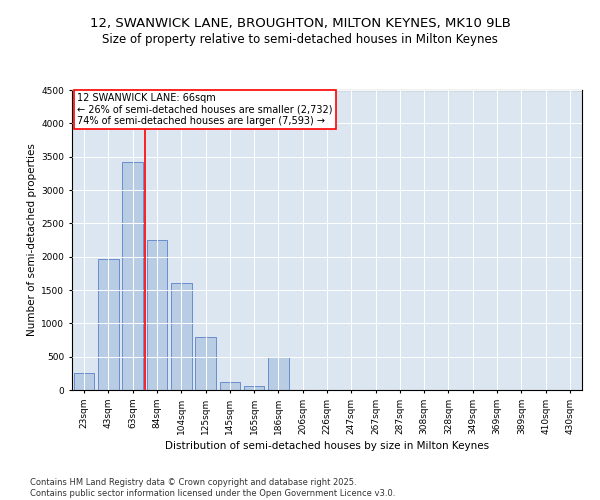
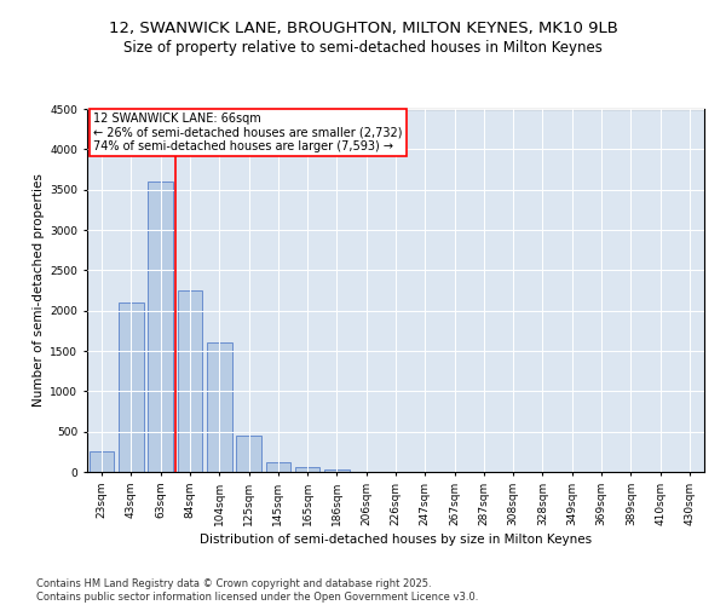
43sqm: 1960 -> 2100
63sqm: 3420 -> 3600
125sqm: 800 -> 450
186sqm: 500 -> 40
